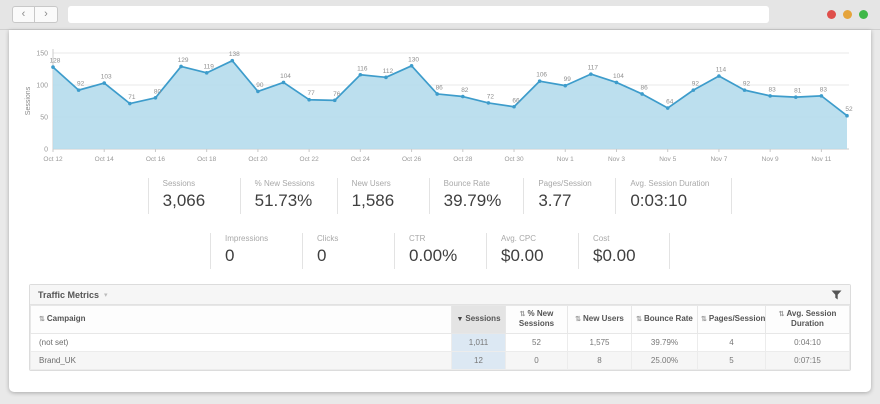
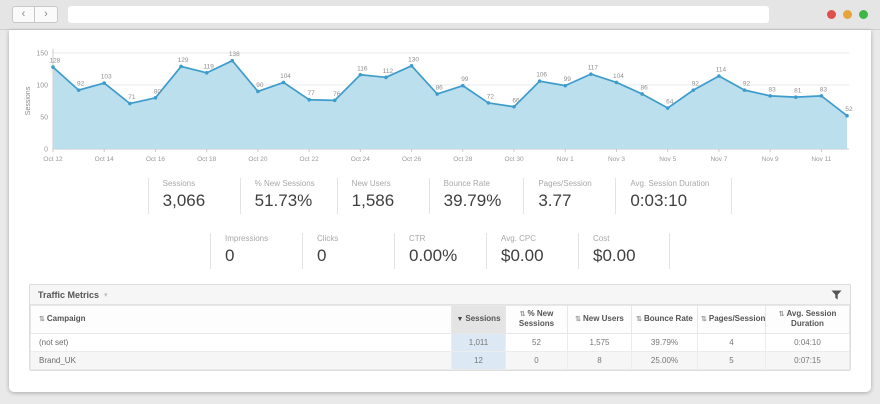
Oct 28: 82 -> 99
